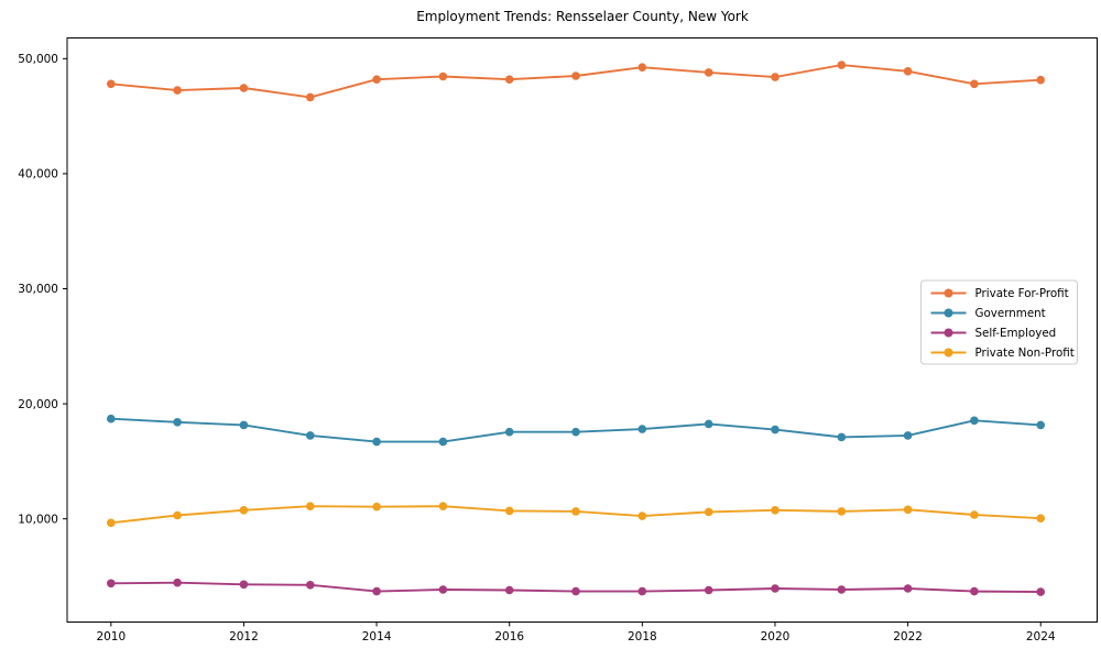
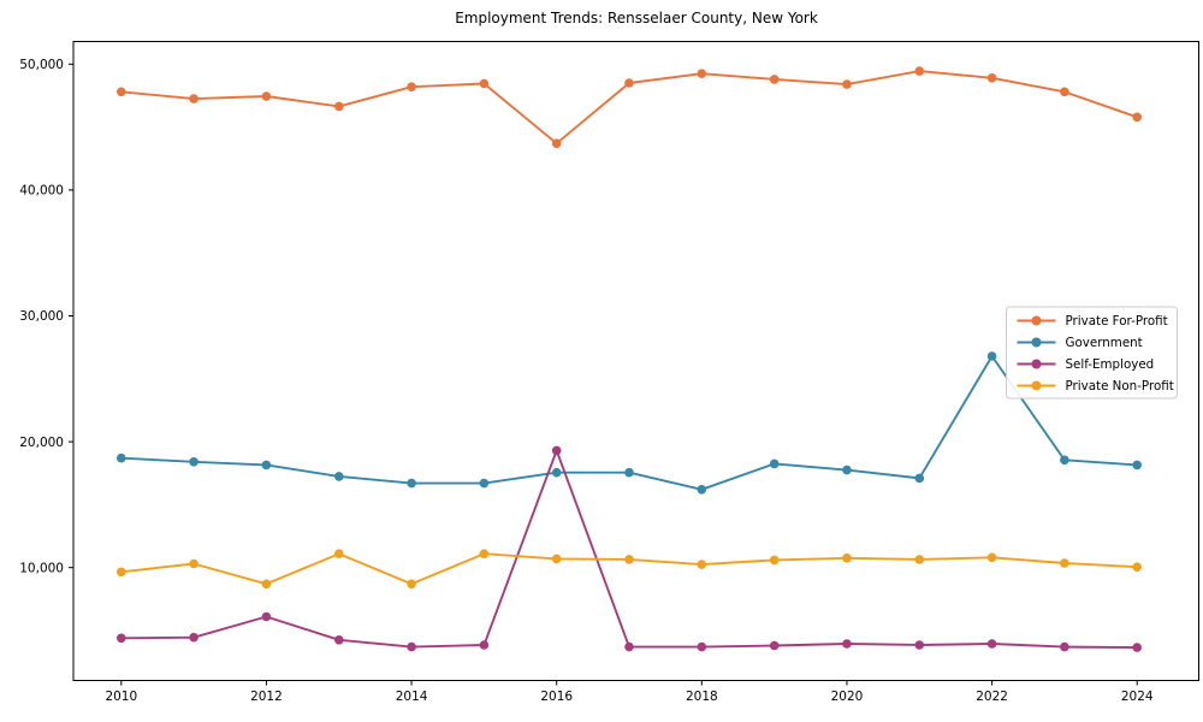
Self-Employed/2012: 4300 -> 6100
Private Non-Profit/2012: 10800 -> 8700
Private Non-Profit/2014: 11000 -> 8700
Private For-Profit/2016: 48200 -> 43700
Self-Employed/2016: 3800 -> 19300
Government/2018: 17800 -> 16200
Government/2022: 17200 -> 26800
Private For-Profit/2024: 48200 -> 45800
